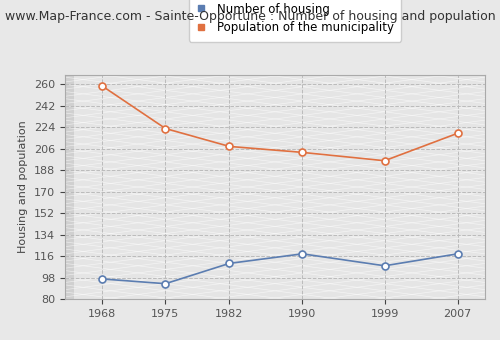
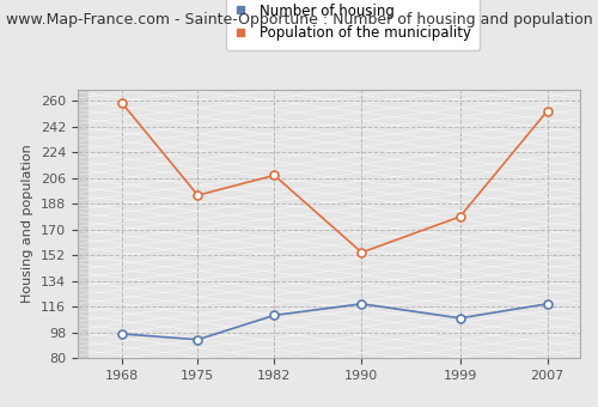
Population of the municipality/1975: 223 -> 194
Population of the municipality/1990: 203 -> 154
Population of the municipality/1999: 196 -> 179
Population of the municipality/2007: 219 -> 253
